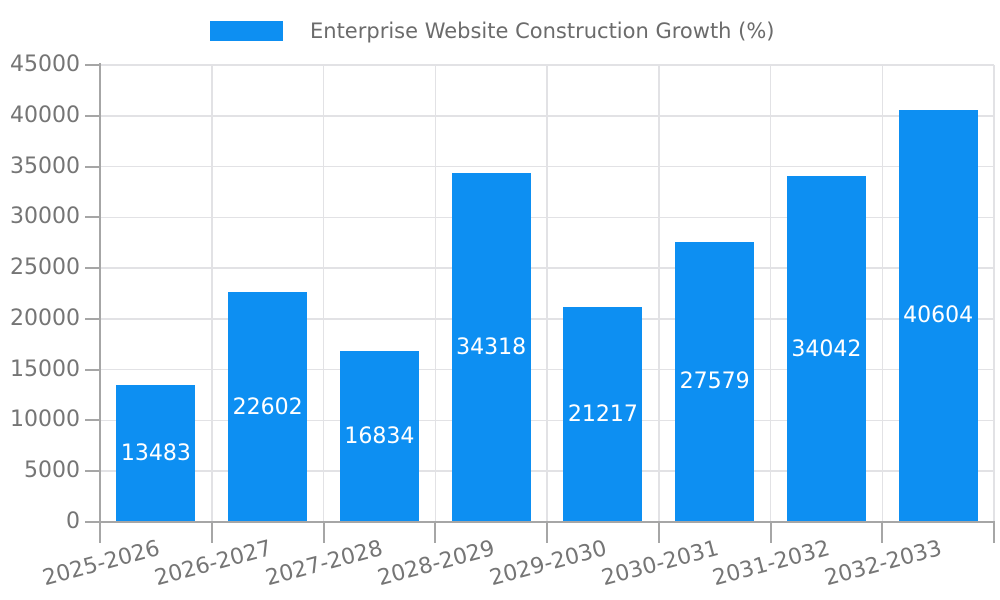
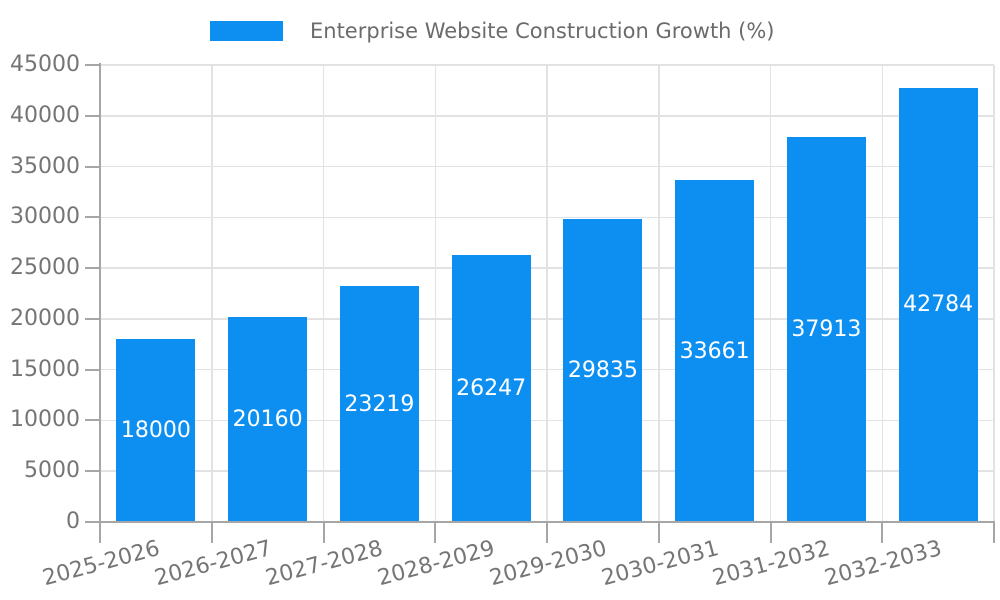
2025-2026: 13483 -> 18000
2026-2027: 22602 -> 20160
2027-2028: 16834 -> 23219
2028-2029: 34318 -> 26247
2029-2030: 21217 -> 29835
2030-2031: 27579 -> 33661
2031-2032: 34042 -> 37913
2032-2033: 40604 -> 42784
